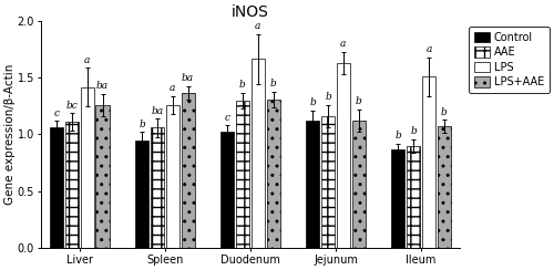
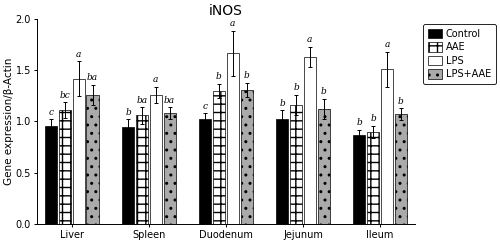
Control/Liver: 1.06 -> 0.96
LPS+AAE/Spleen: 1.37 -> 1.08
Control/Jejunum: 1.12 -> 1.02
